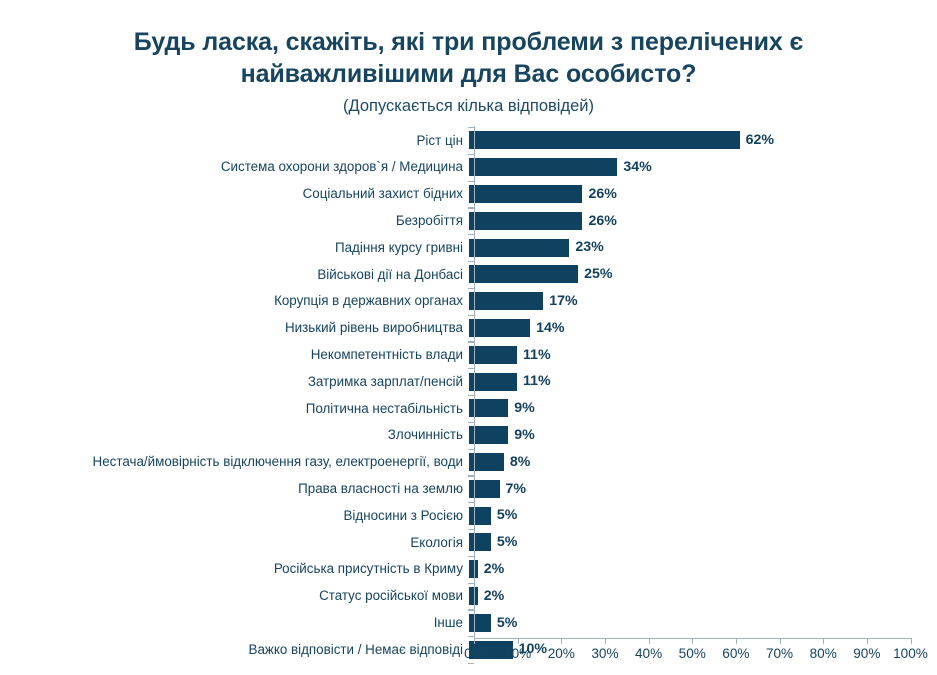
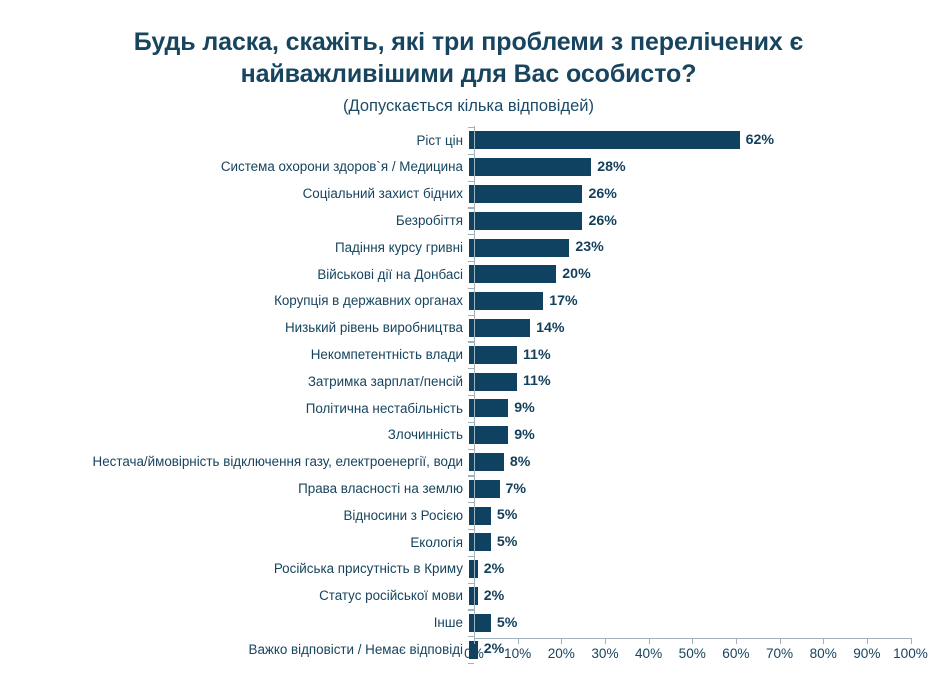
Система охорони здоров`я / Медицина: 34% -> 28%
Військові дії на Донбасі: 25% -> 20%
Важко відповісти / Немає відповіді: 10% -> 2%
